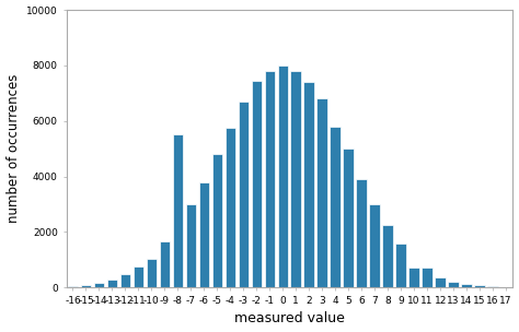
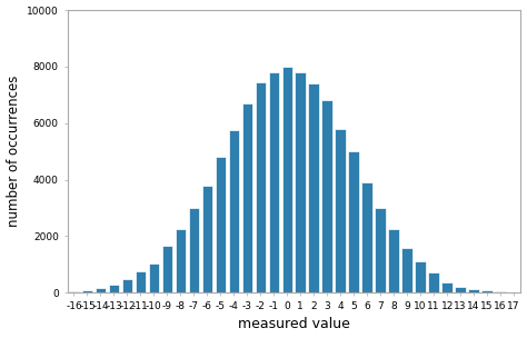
-8: 5500 -> 2250
10: 700 -> 1100
